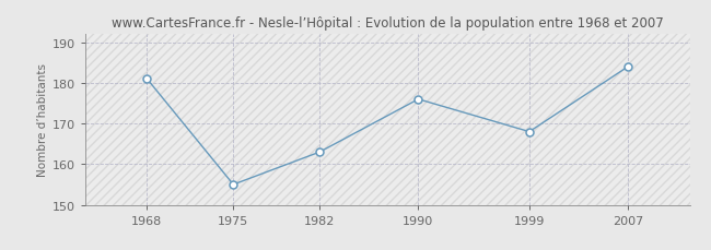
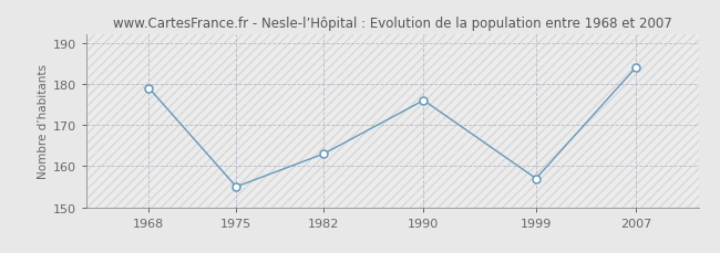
1968: 181 -> 179
1999: 168 -> 157
